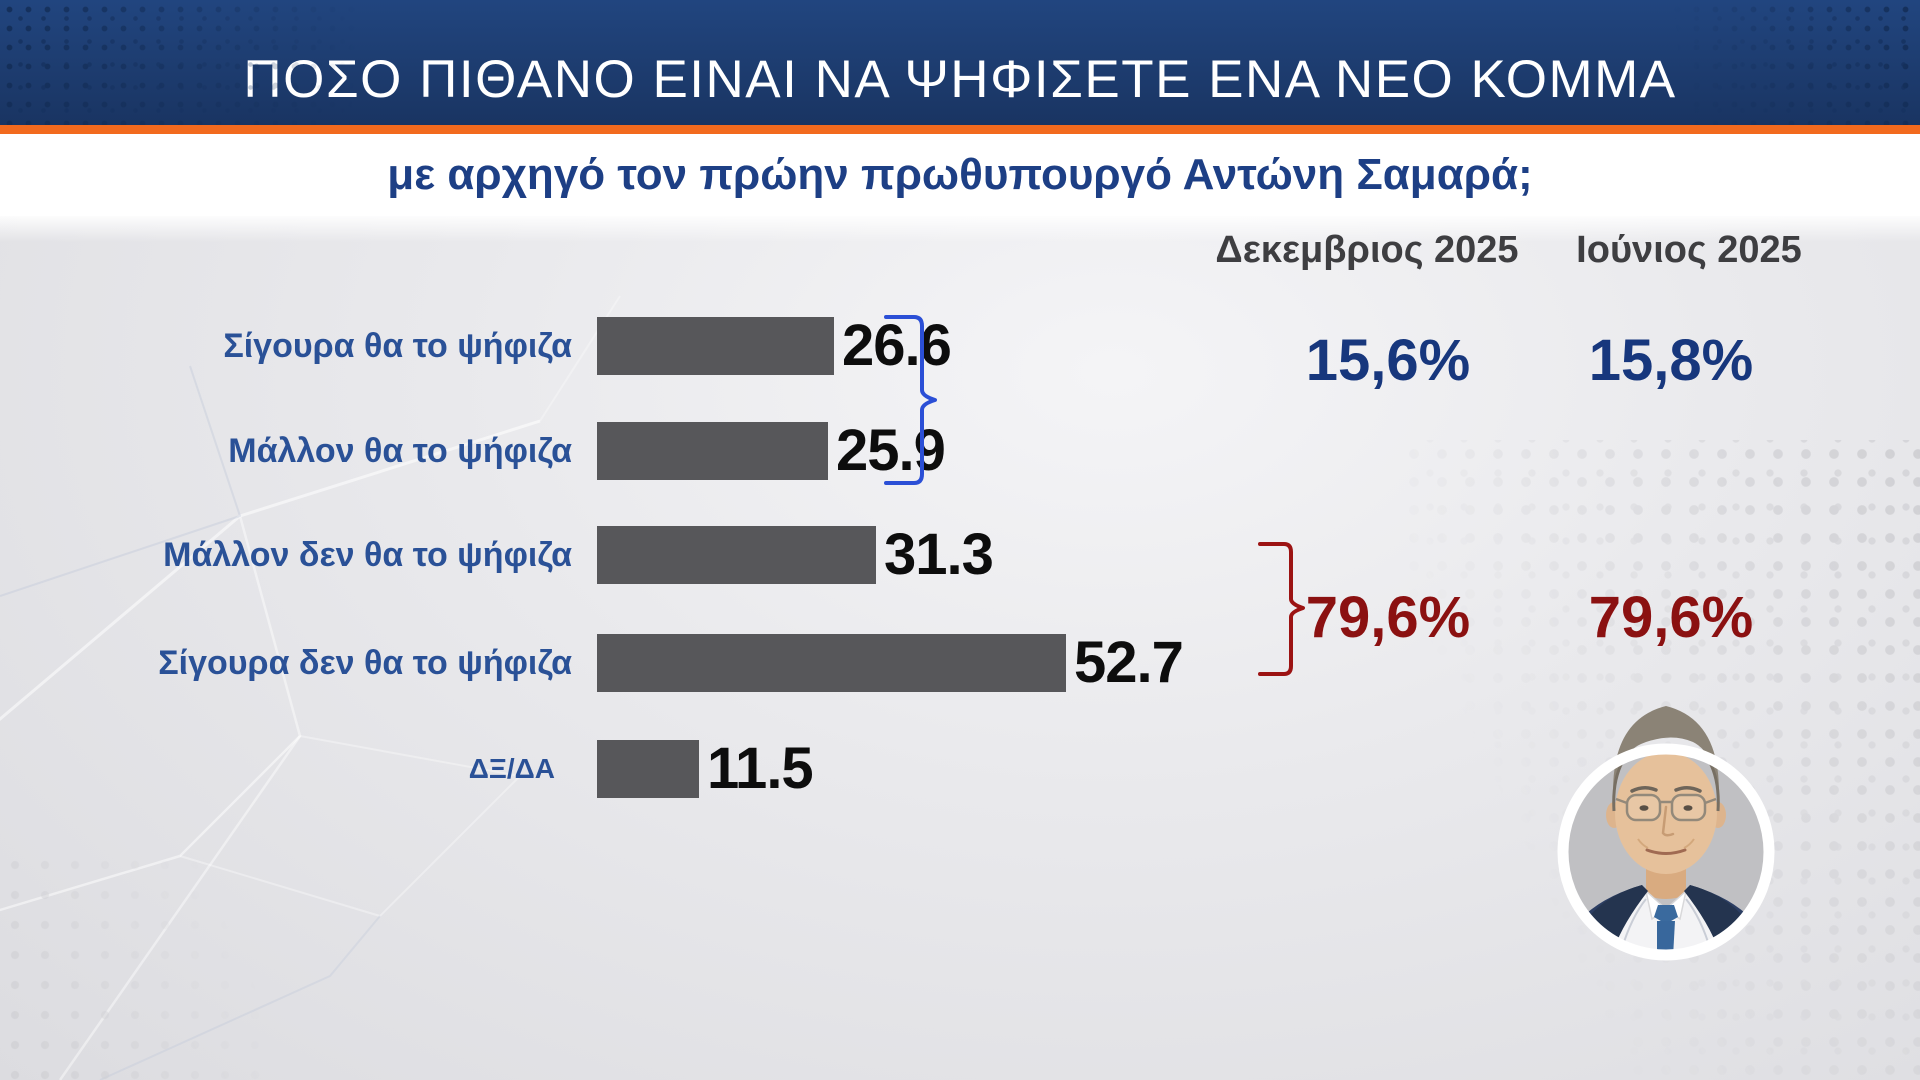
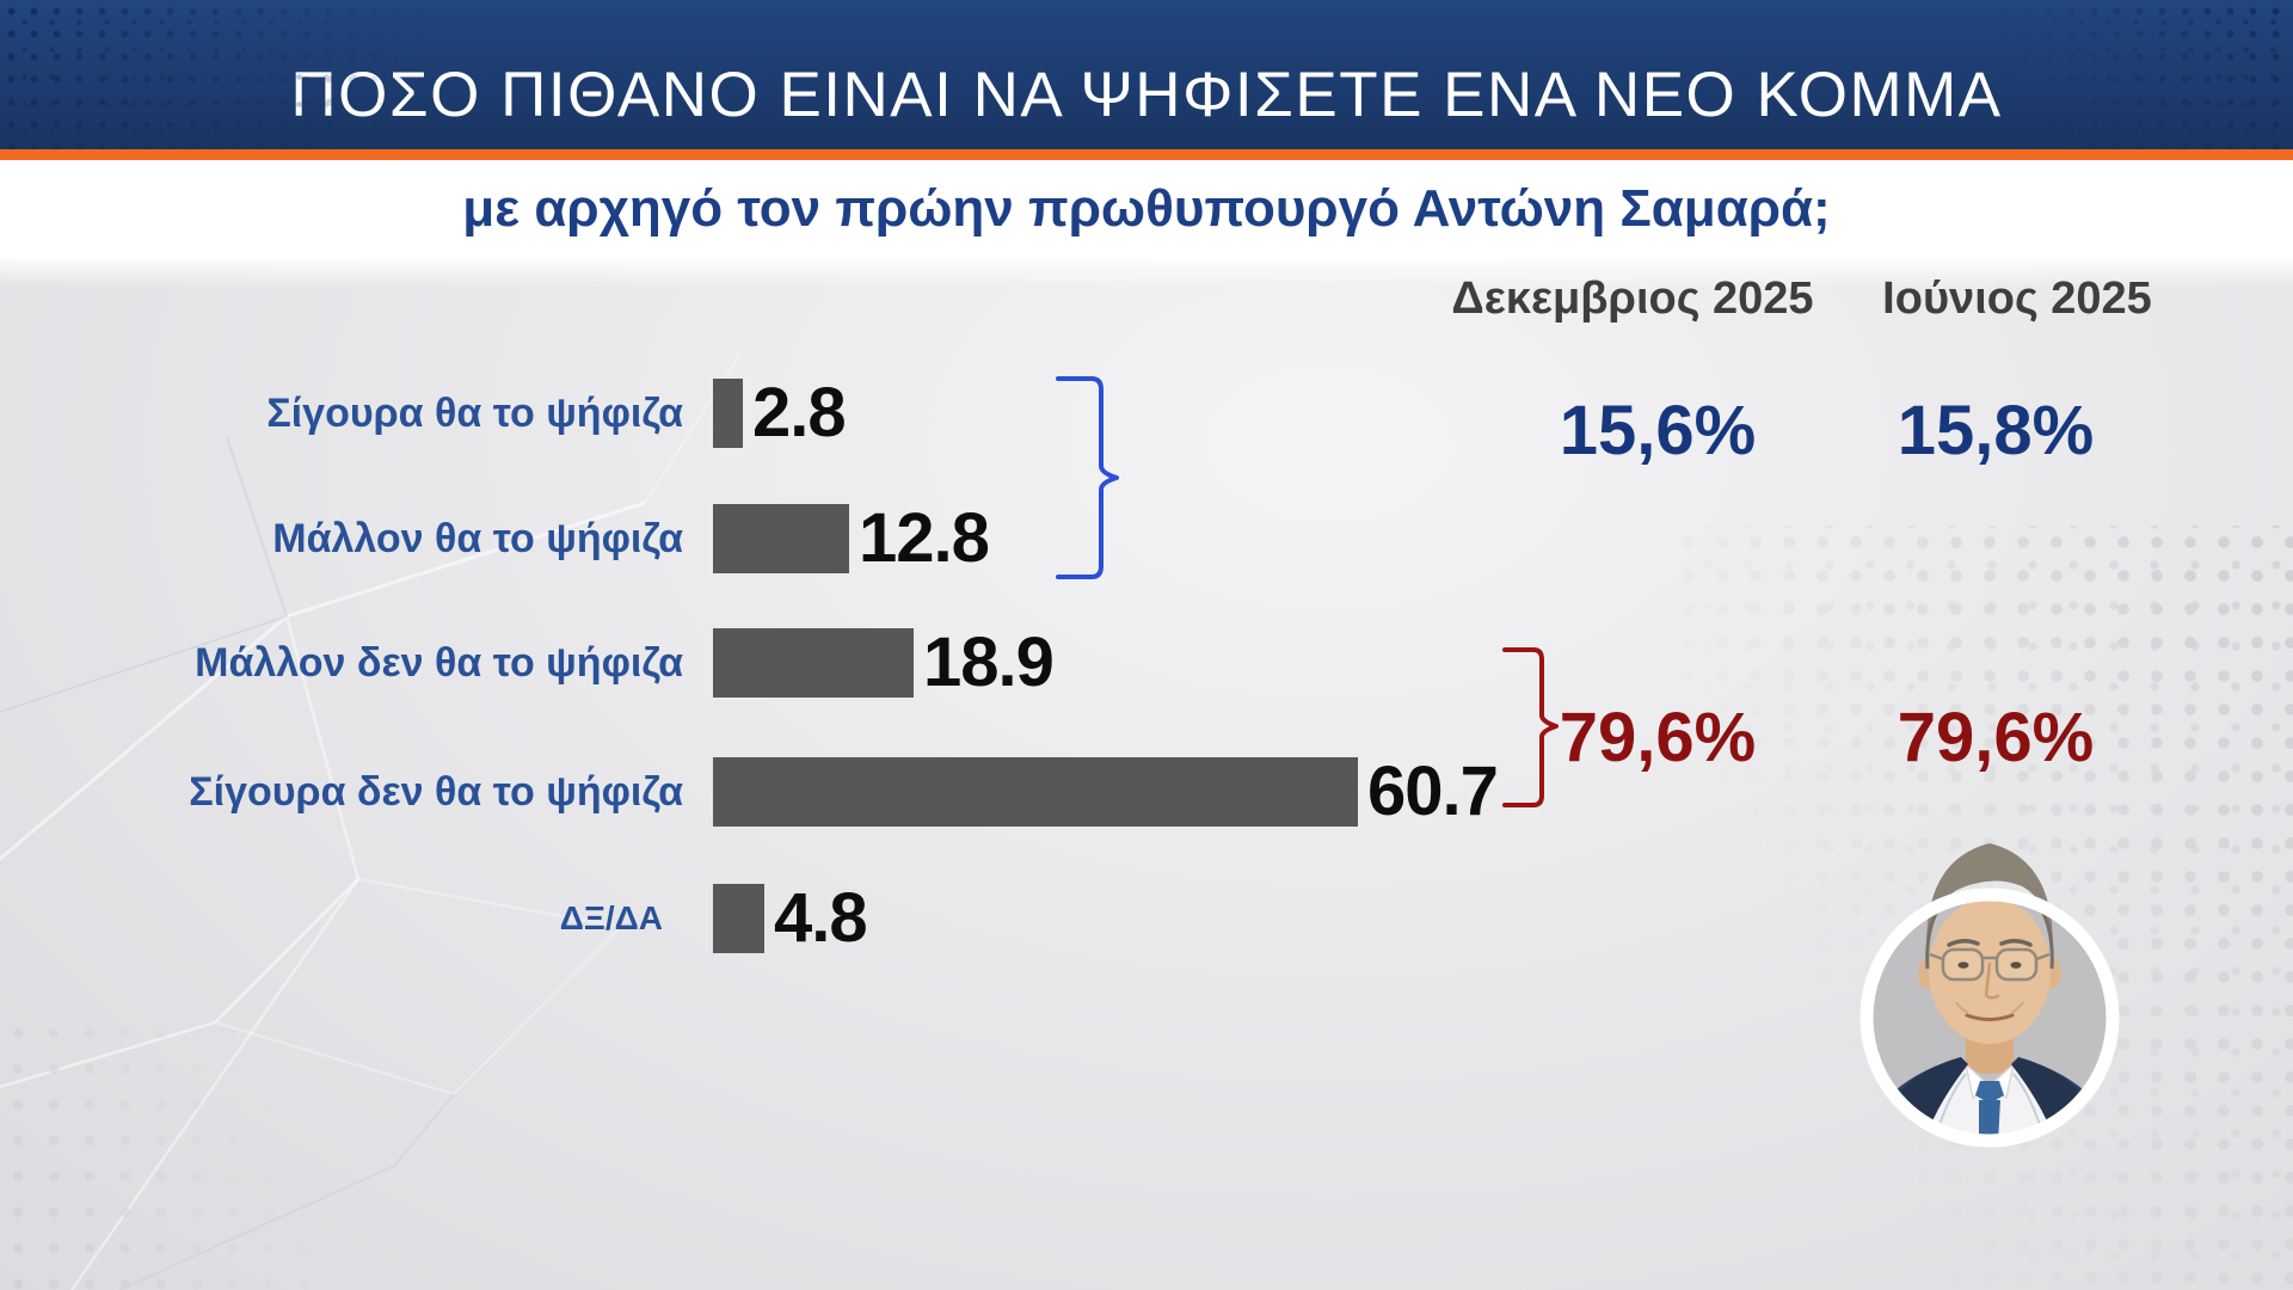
Σίγουρα θα το ψήφιζα: 26.6 -> 2.8
Μάλλον θα το ψήφιζα: 25.9 -> 12.8
Μάλλον δεν θα το ψήφιζα: 31.3 -> 18.9
Σίγουρα δεν θα το ψήφιζα: 52.7 -> 60.7
ΔΞ/ΔΑ: 11.5 -> 4.8
